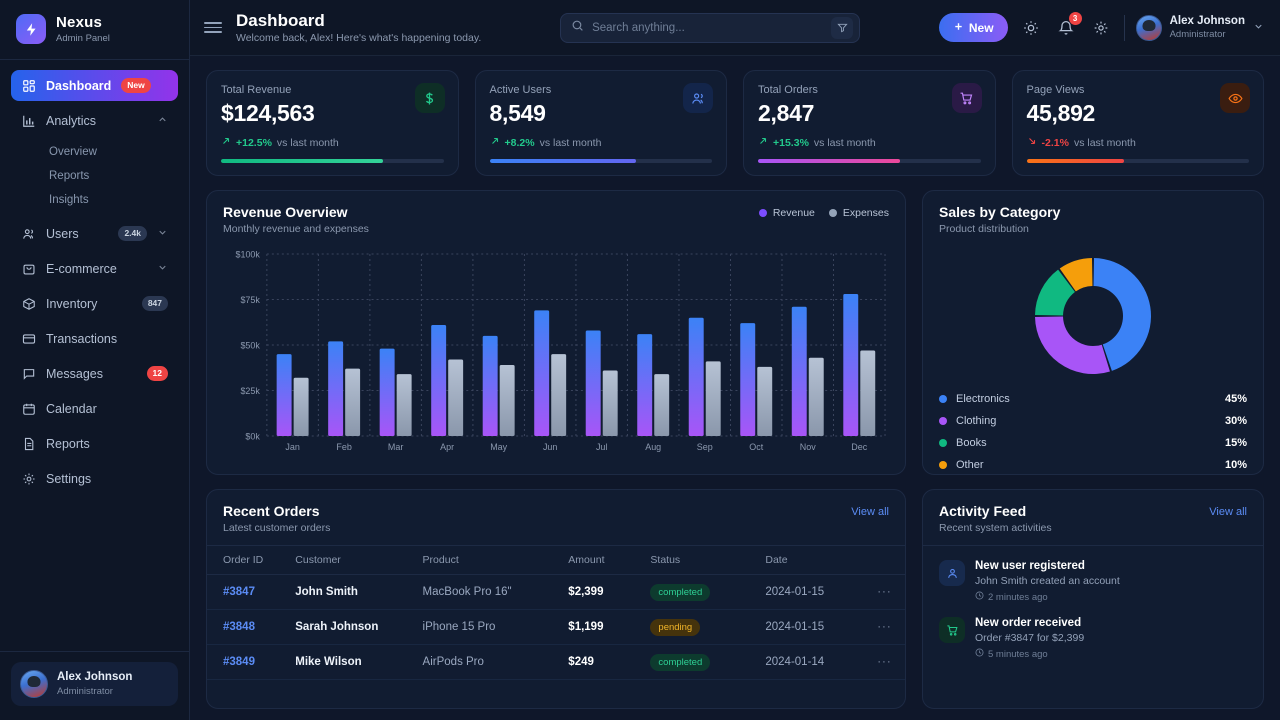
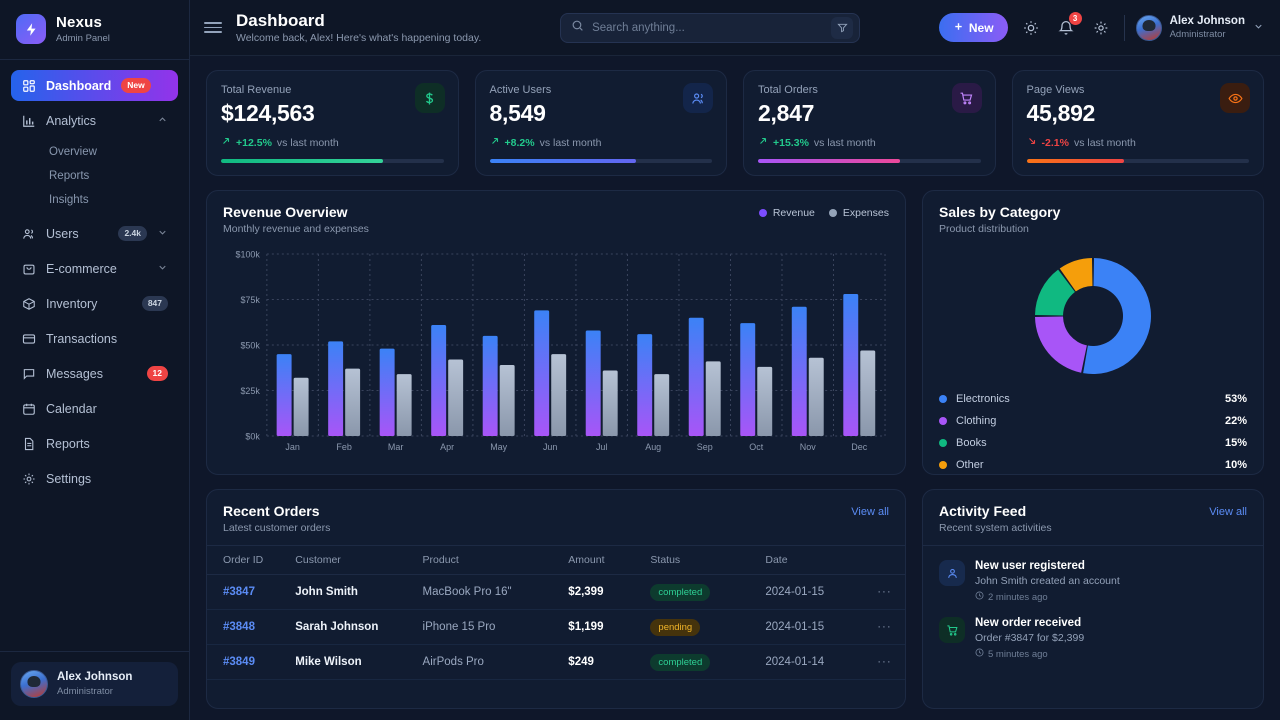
Sales by Category/Electronics: 45% -> 53%
Sales by Category/Clothing: 30% -> 22%
